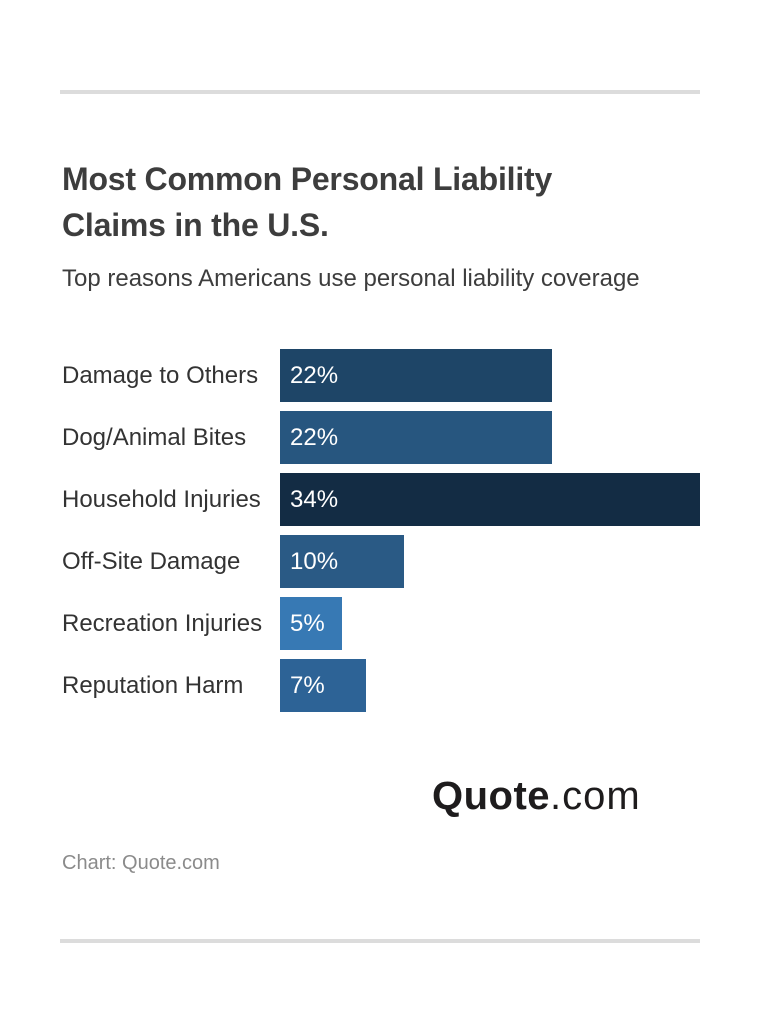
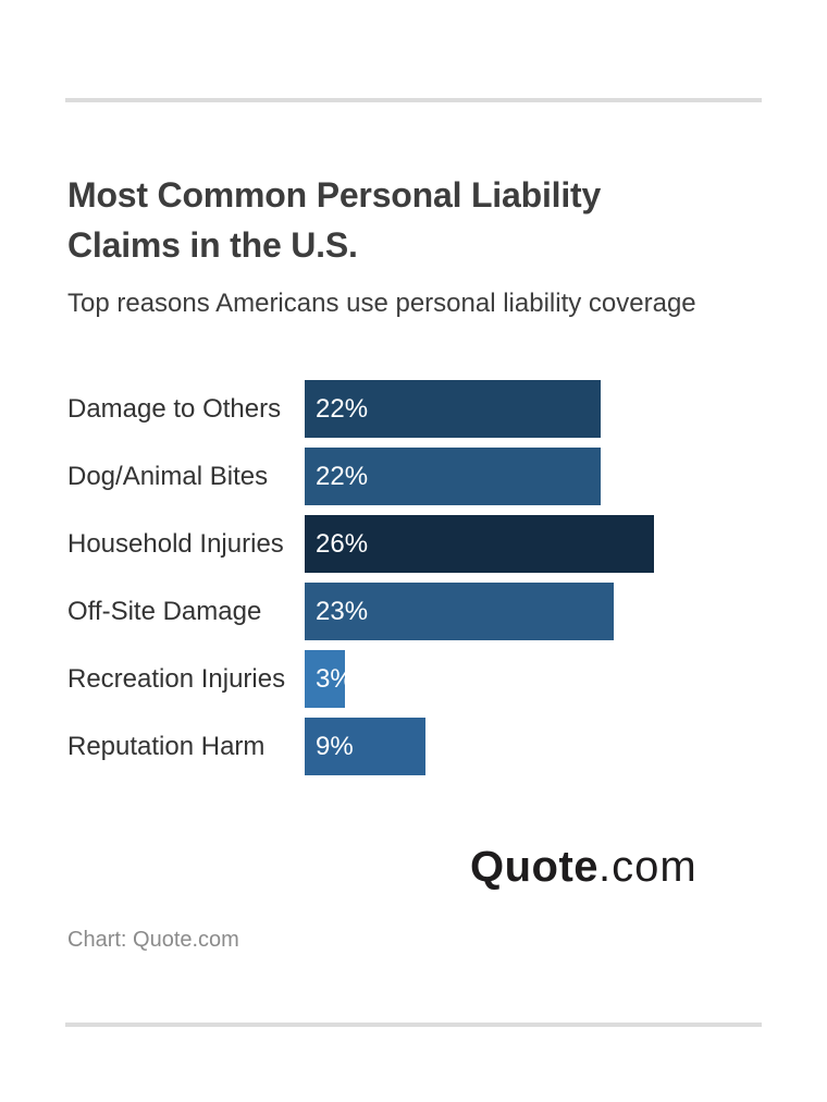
Household Injuries: 34% -> 26%
Off-Site Damage: 10% -> 23%
Recreation Injuries: 5% -> 3%
Reputation Harm: 7% -> 9%
